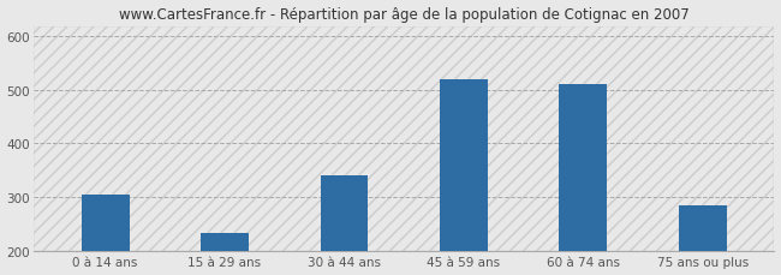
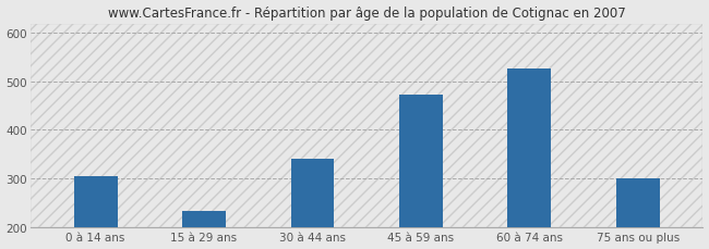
45 à 59 ans: 520 -> 473
60 à 74 ans: 510 -> 526
75 ans ou plus: 285 -> 300
